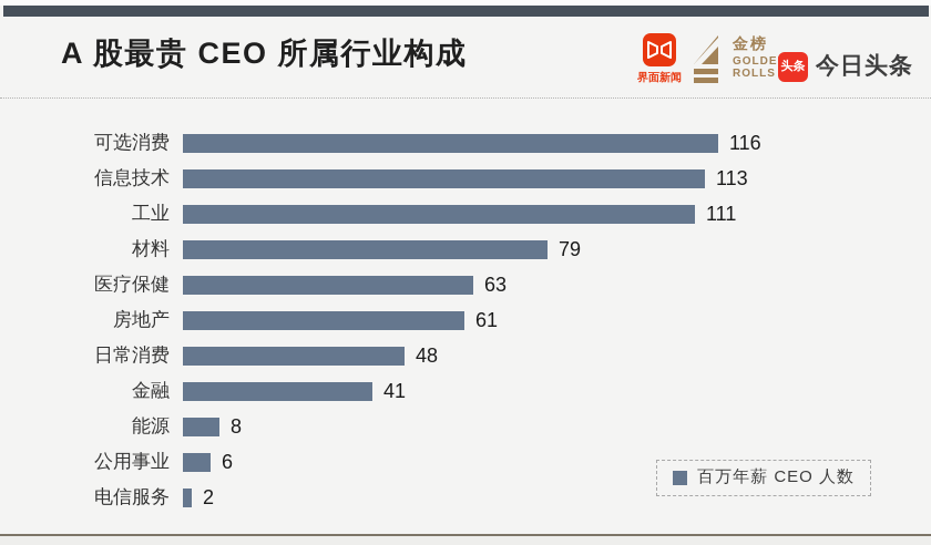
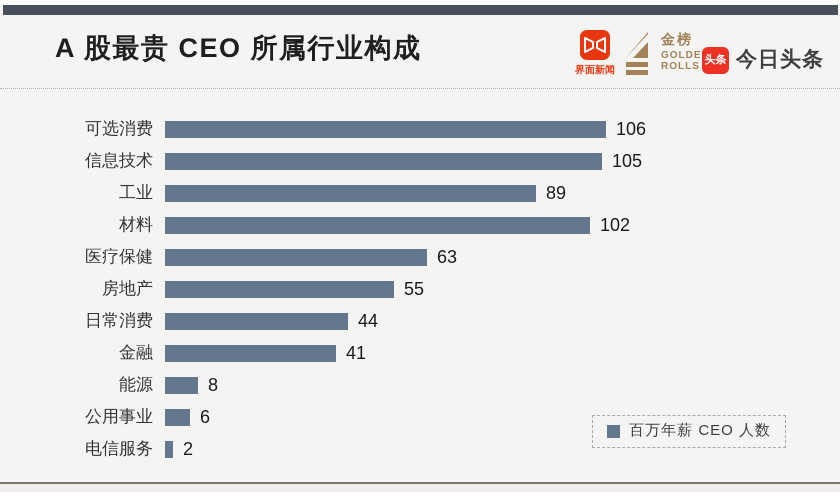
可选消费: 116 -> 106
信息技术: 113 -> 105
工业: 111 -> 89
材料: 79 -> 102
房地产: 61 -> 55
日常消费: 48 -> 44
